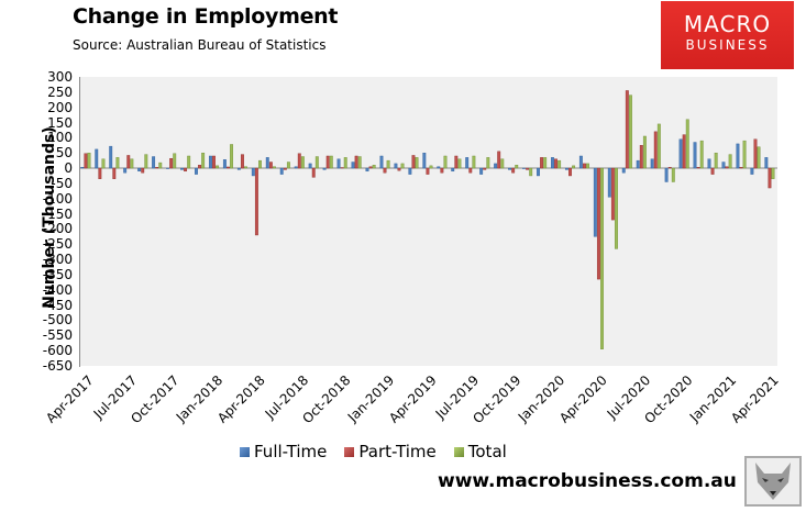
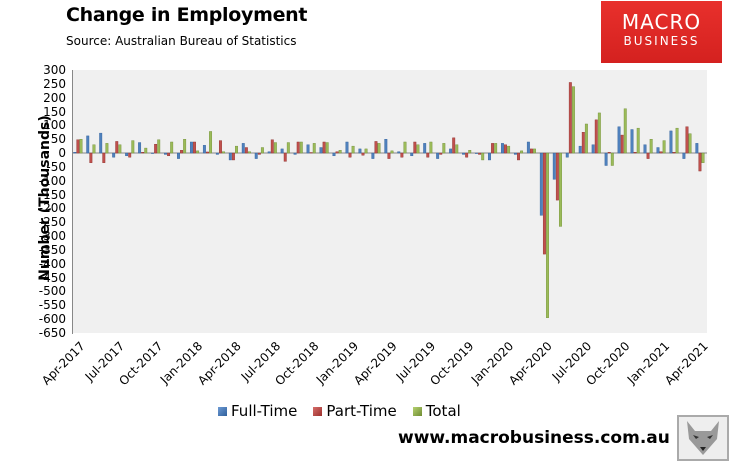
Part-Time/Apr-2018: -220 -> -20
Part-Time/Oct-2020: 110 -> 60
